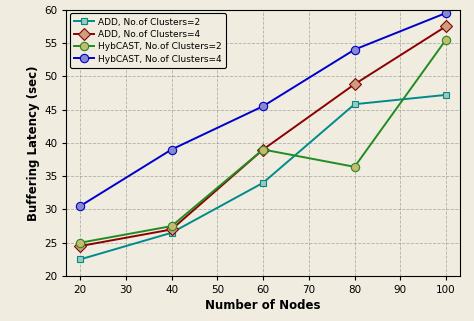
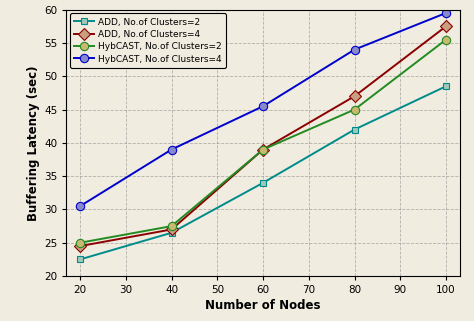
ADD, No.of Clusters=2/80: 45.8 -> 42.0
ADD, No.of Clusters=4/80: 48.8 -> 47.0
HybCAST, No.of Clusters=2/80: 36.4 -> 45.0
ADD, No.of Clusters=2/100: 47.2 -> 48.5
